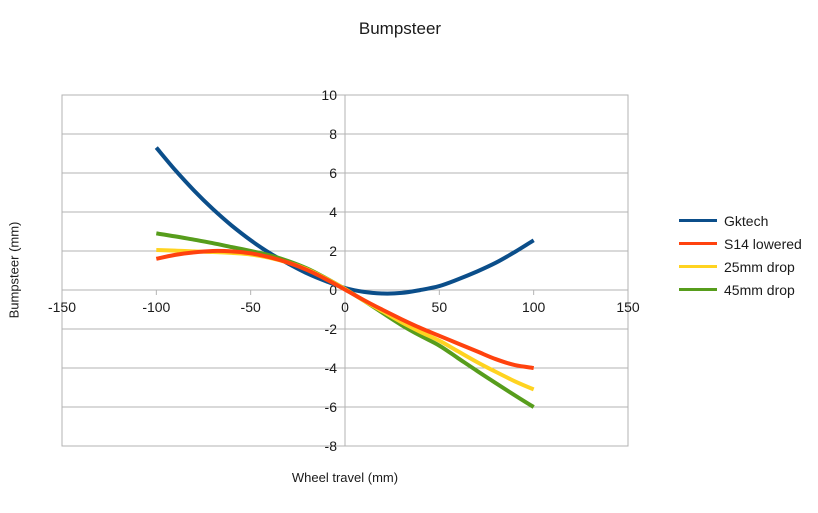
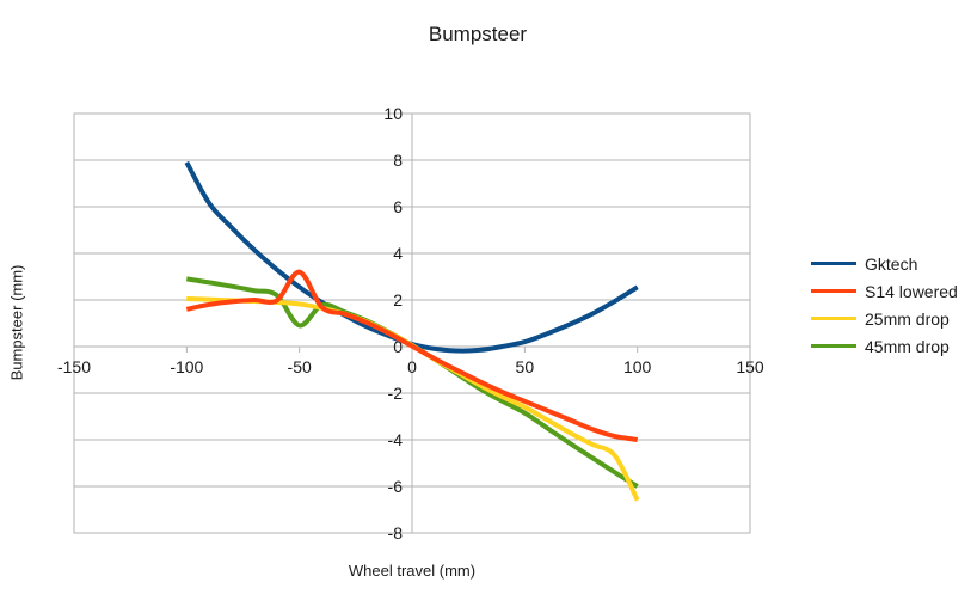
Gktech/-100: 7.3 -> 7.9
S14 lowered/-50: 1.9 -> 3.2
45mm drop/-50: 2.0 -> 0.9
25mm drop/100: -5.1 -> -6.6
